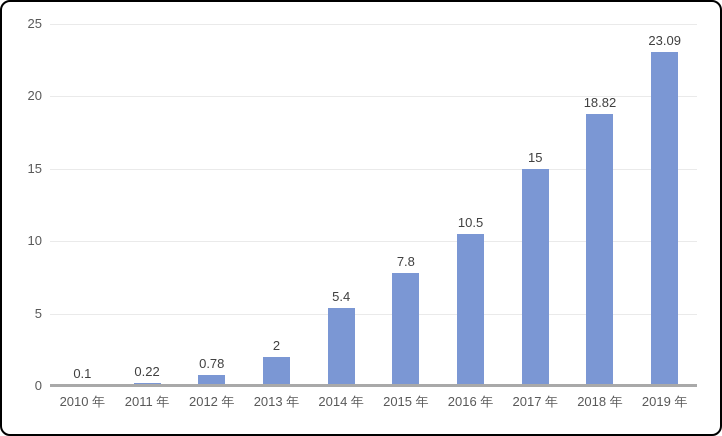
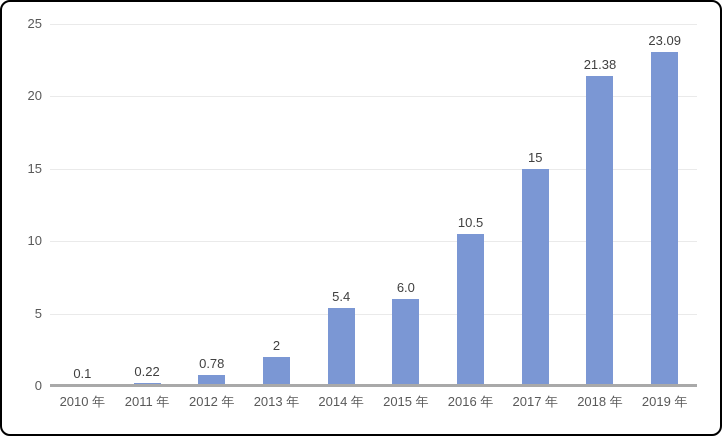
2015 年: 7.8 -> 6.0
2018 年: 18.82 -> 21.38
